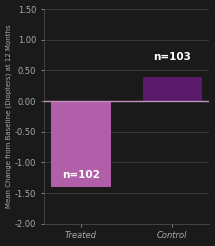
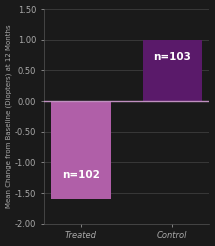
Treated: -1.4 -> -1.6
Control: 0.4 -> 1.0
